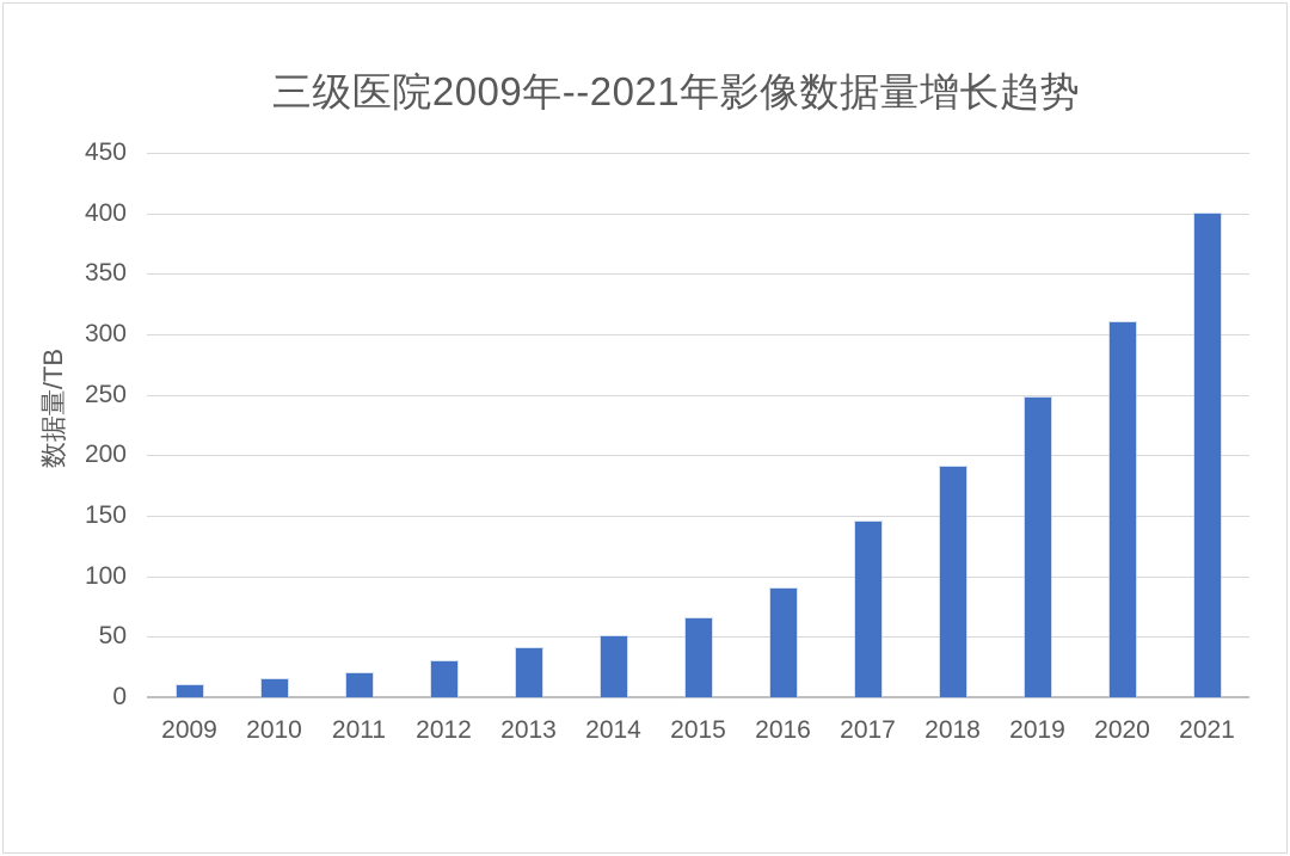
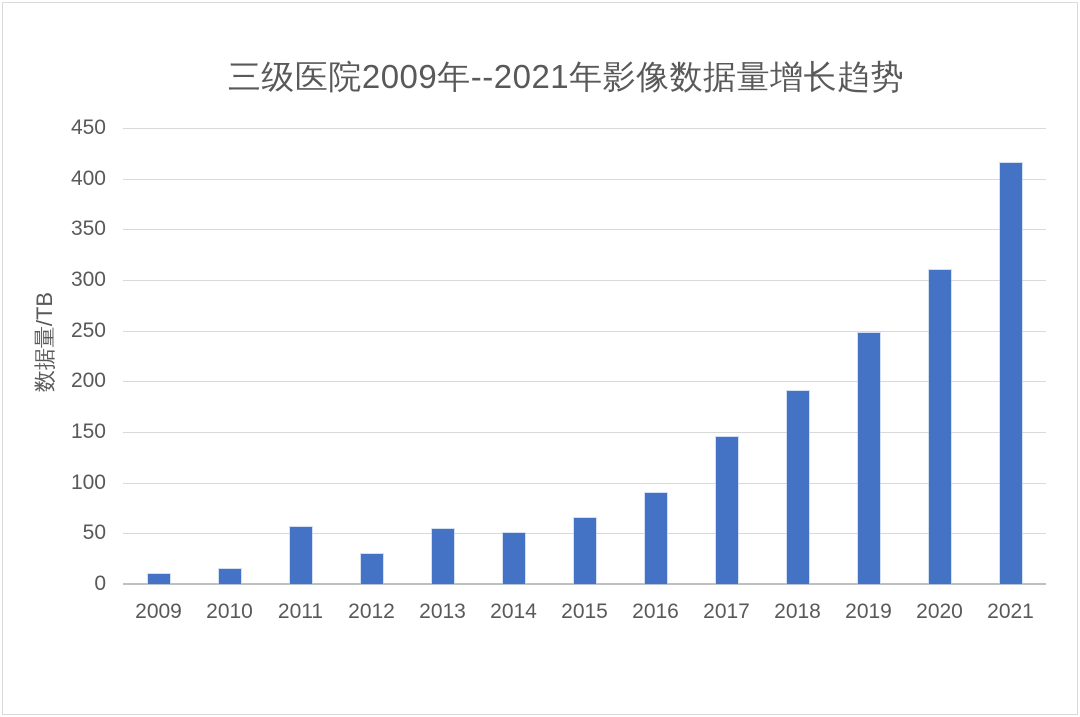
2011: 20 -> 56
2013: 40 -> 54
2021: 400 -> 415
